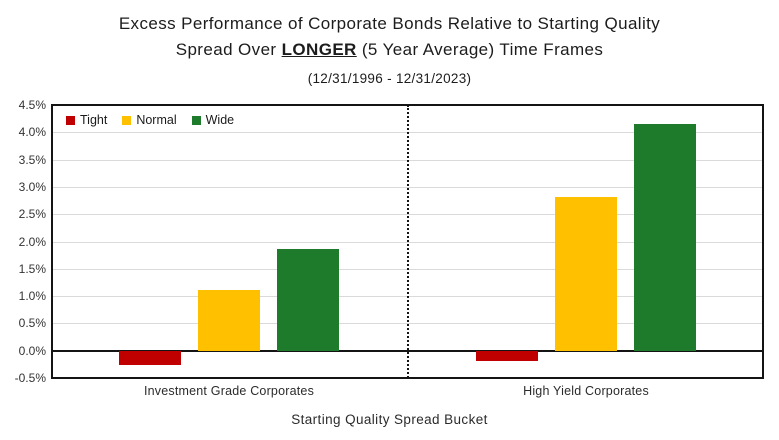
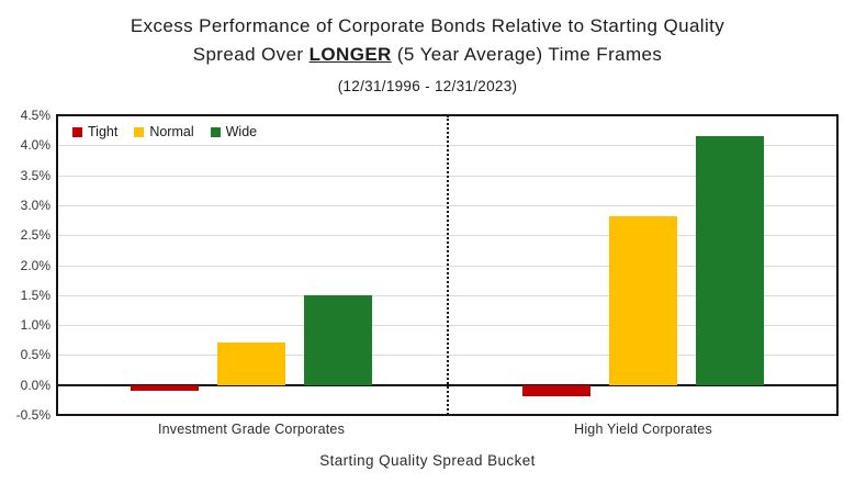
Tight/Investment Grade Corporates: -0.3% -> -0.1%
Normal/Investment Grade Corporates: 1.1% -> 0.7%
Wide/Investment Grade Corporates: 1.9% -> 1.5%
